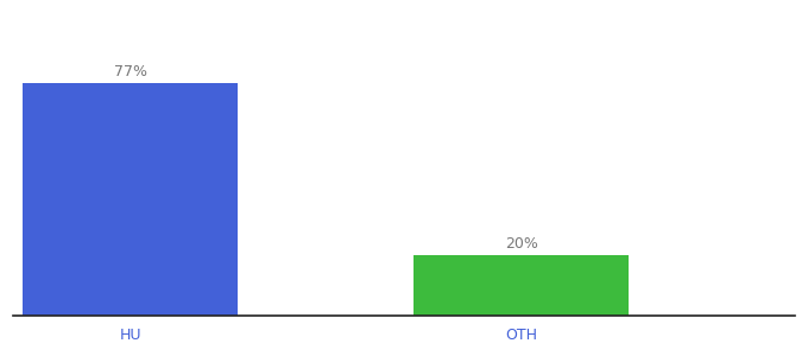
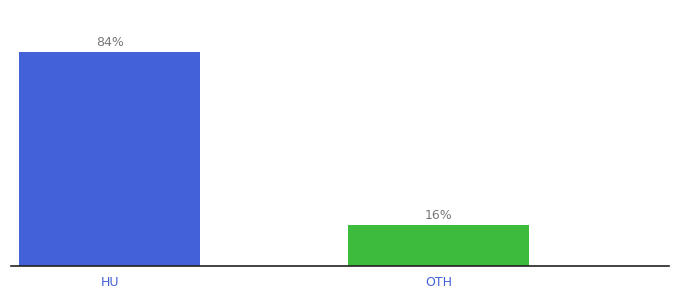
HU: 77% -> 84%
OTH: 20% -> 16%
